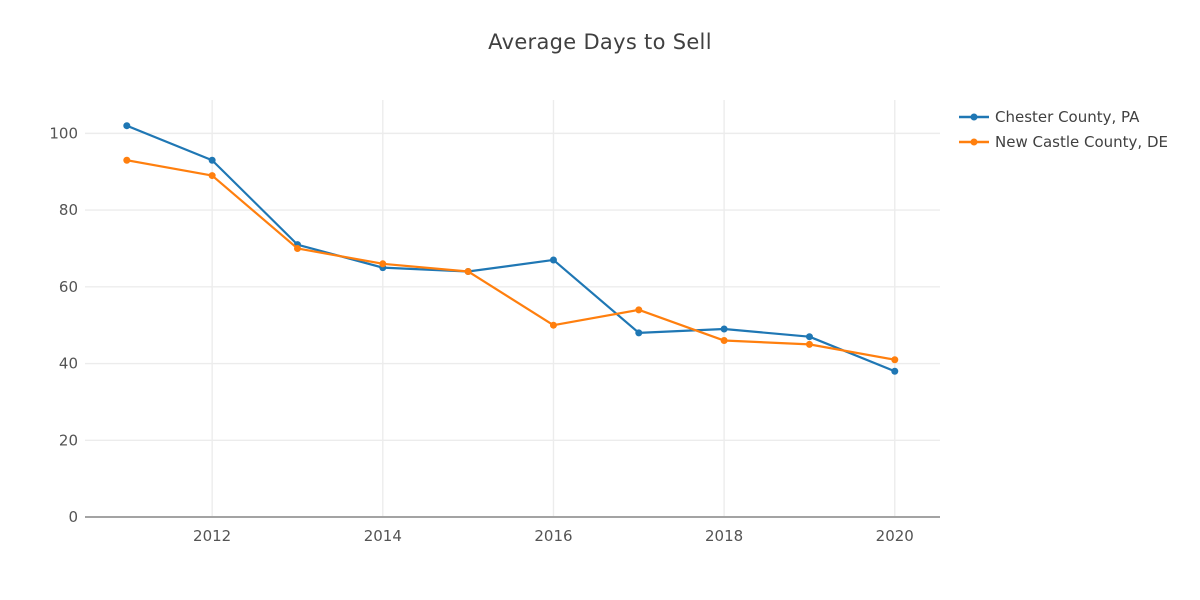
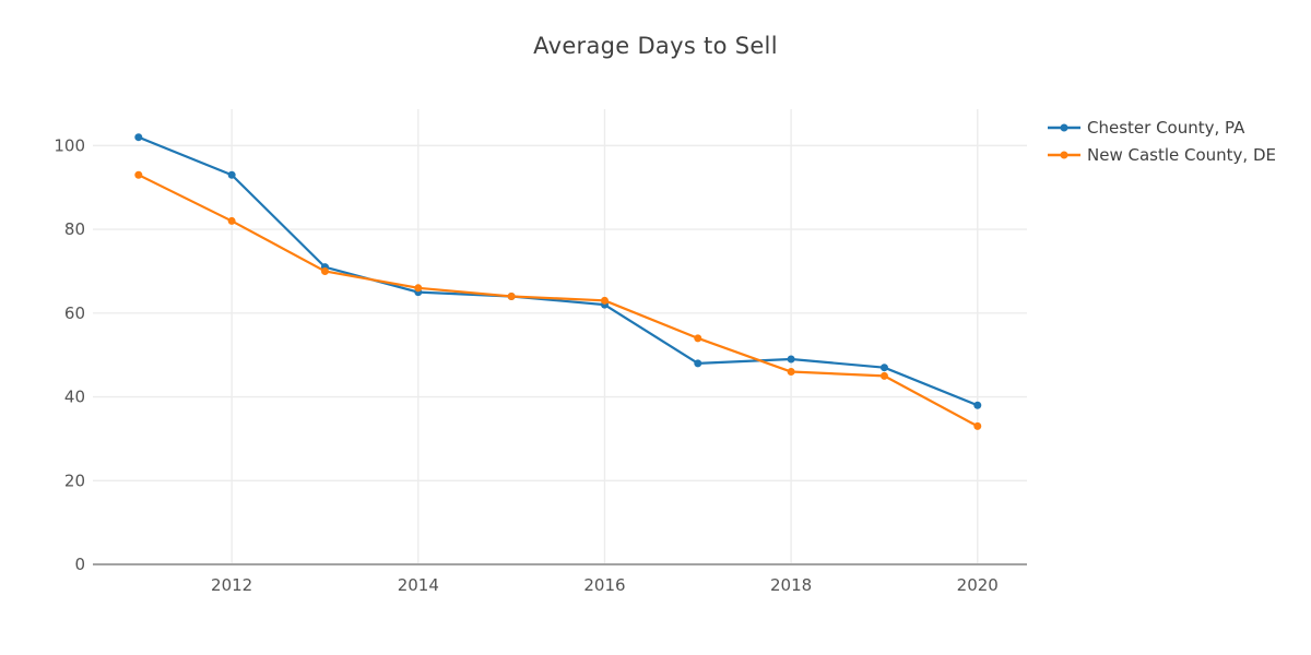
New Castle County, DE/2012: 89 -> 82
Chester County, PA/2016: 67 -> 62
New Castle County, DE/2016: 50 -> 63
New Castle County, DE/2020: 41 -> 33
